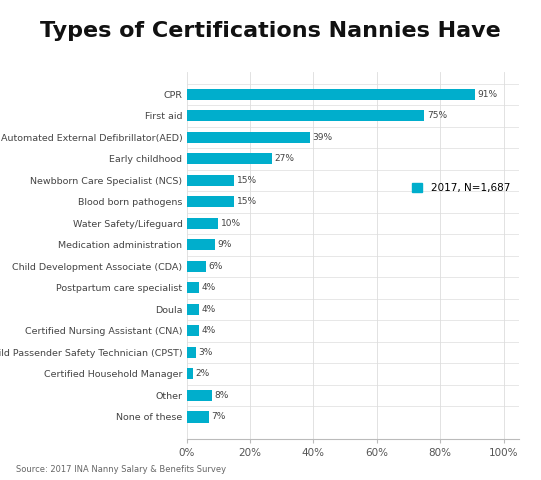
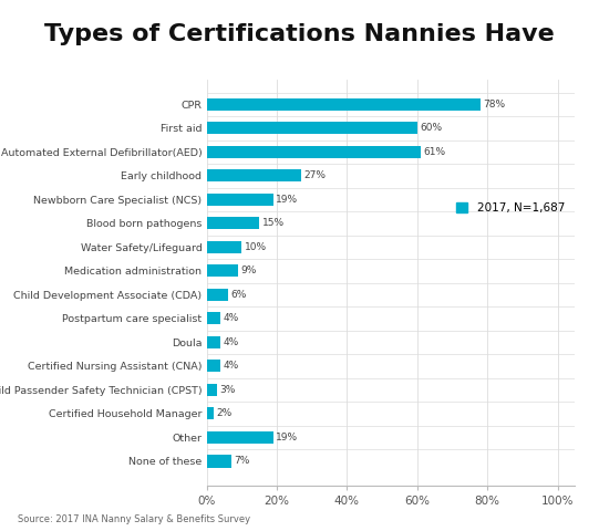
CPR: 91% -> 78%
First aid: 75% -> 60%
Automated External Defibrillator(AED): 39% -> 61%
Newbborn Care Specialist (NCS): 15% -> 19%
Other: 8% -> 19%
